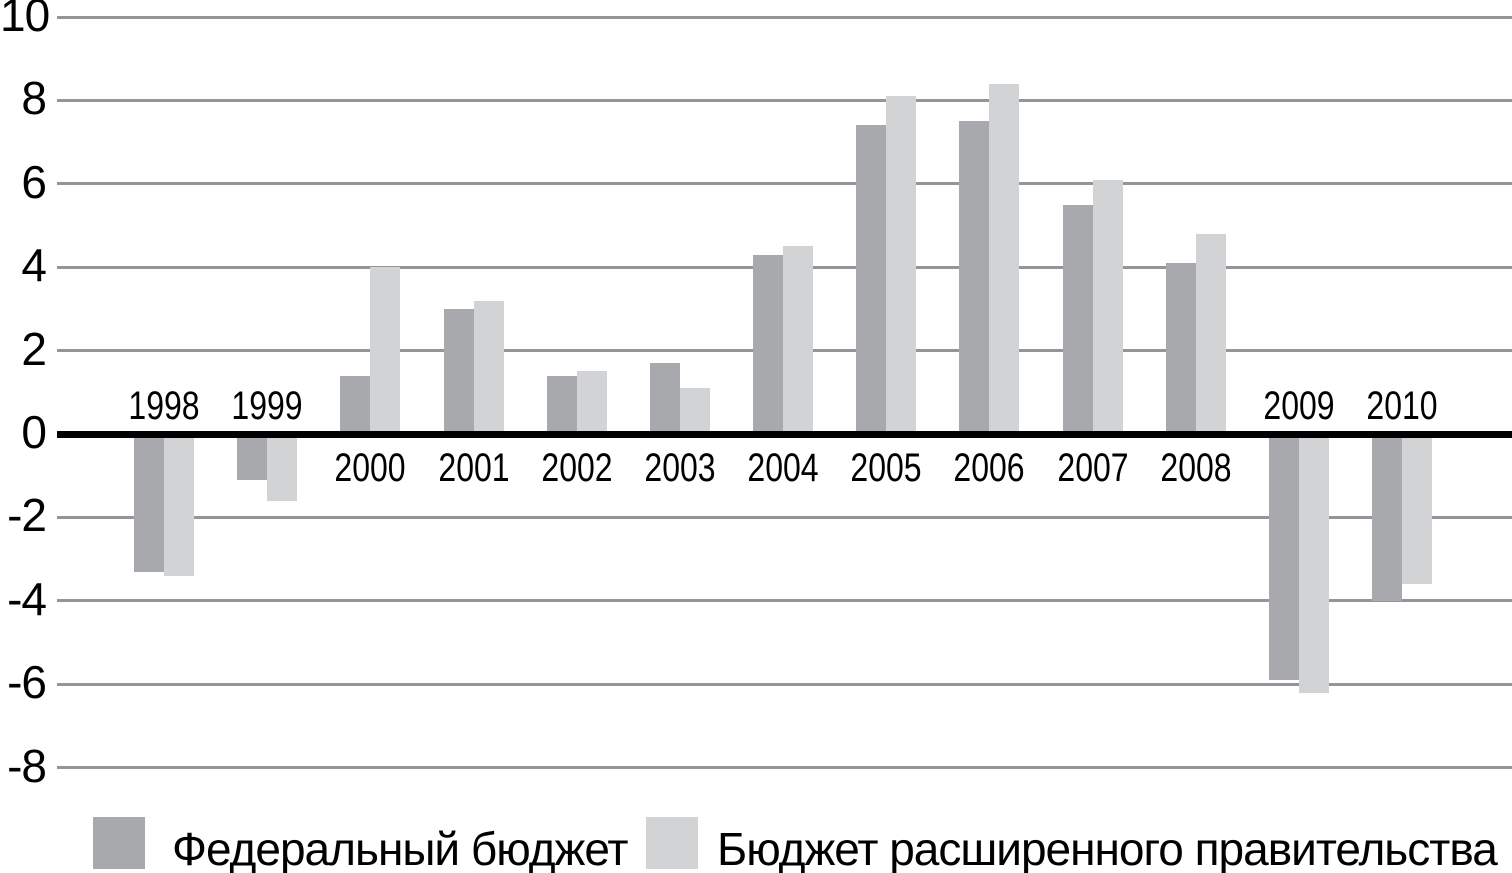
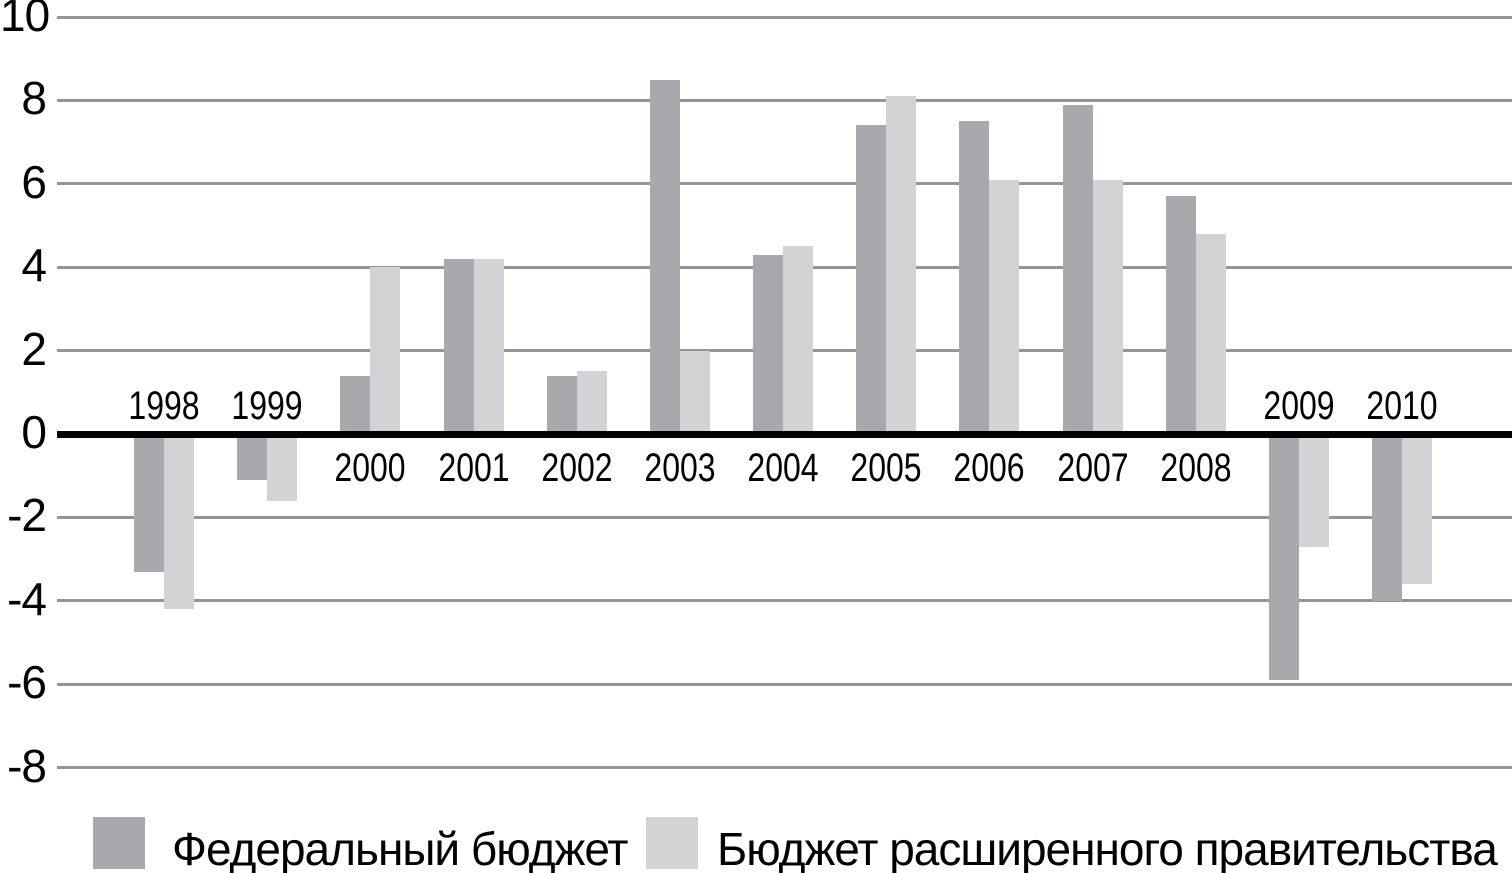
Бюджет расширенного правительства/1998: -3.4 -> -4.2
Федеральный бюджет/2001: 3.0 -> 4.2
Бюджет расширенного правительства/2001: 3.2 -> 4.2
Федеральный бюджет/2003: 1.7 -> 8.5
Бюджет расширенного правительства/2003: 1.1 -> 2.0
Бюджет расширенного правительства/2006: 8.4 -> 6.1
Федеральный бюджет/2007: 5.5 -> 7.9
Федеральный бюджет/2008: 4.1 -> 5.7
Бюджет расширенного правительства/2009: -6.2 -> -2.7
